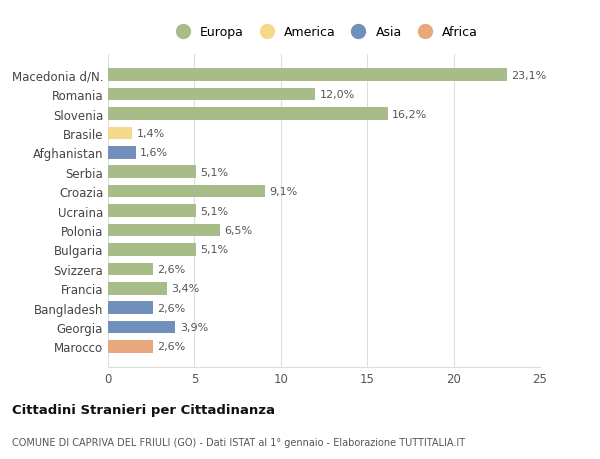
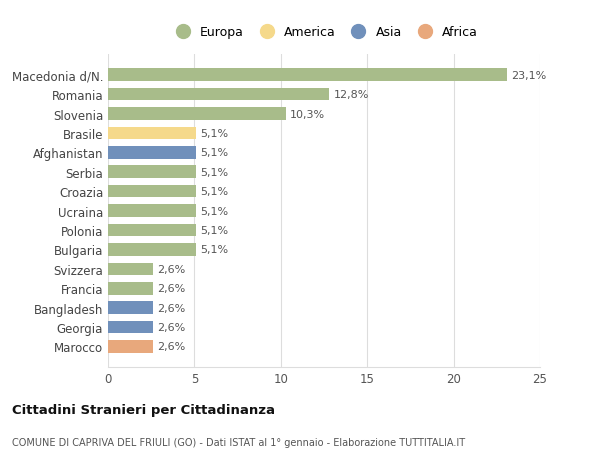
Romania: 12,0% -> 12,8%
Slovenia: 16,2% -> 10,3%
Brasile: 1,4% -> 5,1%
Afghanistan: 1,6% -> 5,1%
Croazia: 9,1% -> 5,1%
Polonia: 6,5% -> 5,1%
Francia: 3,4% -> 2,6%
Georgia: 3,9% -> 2,6%
